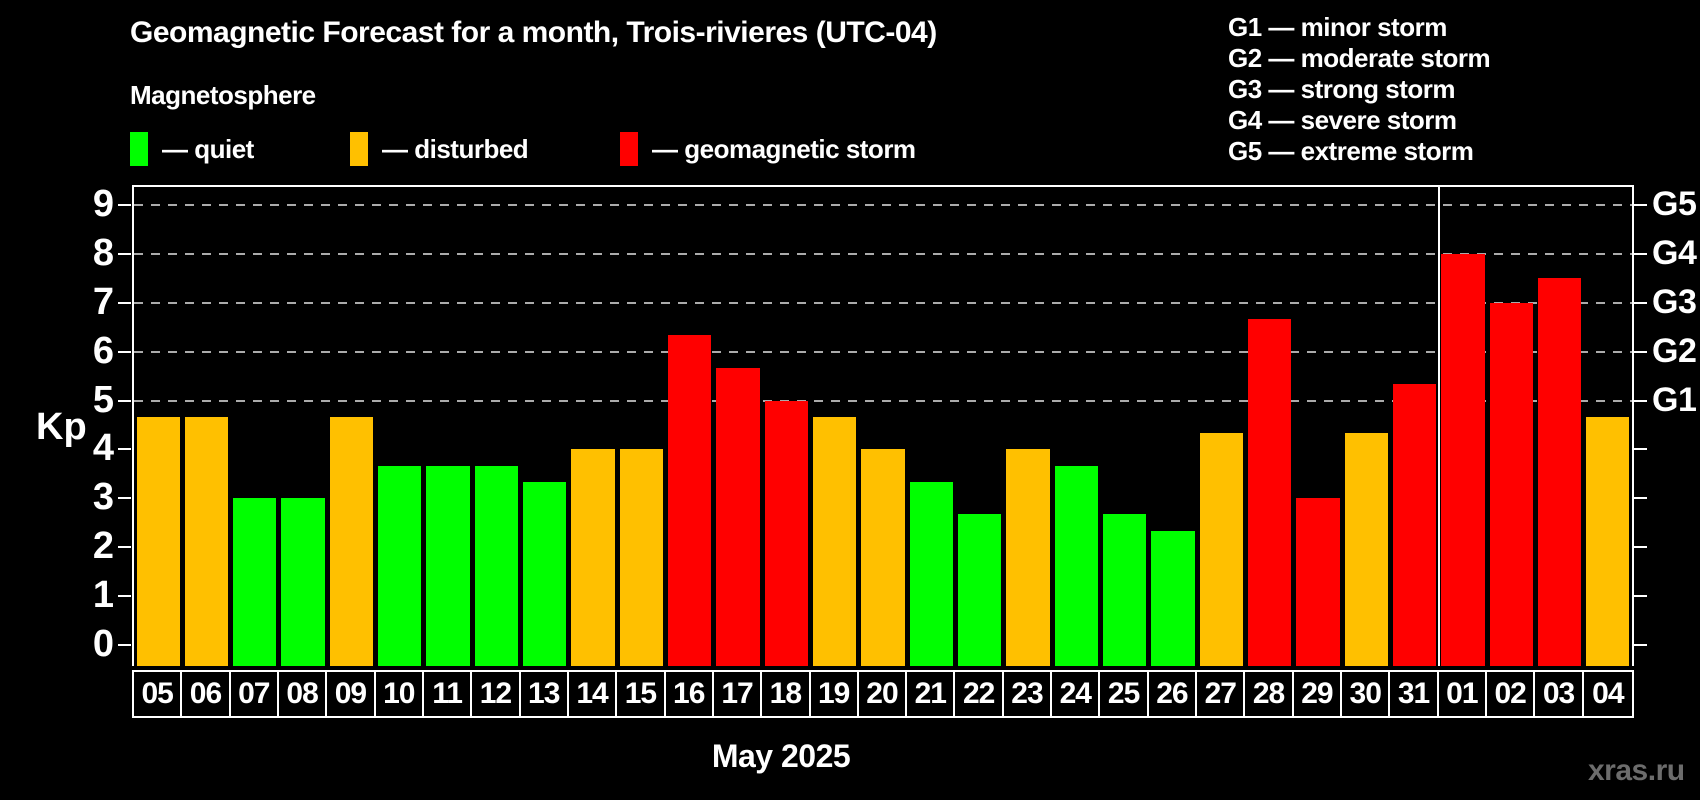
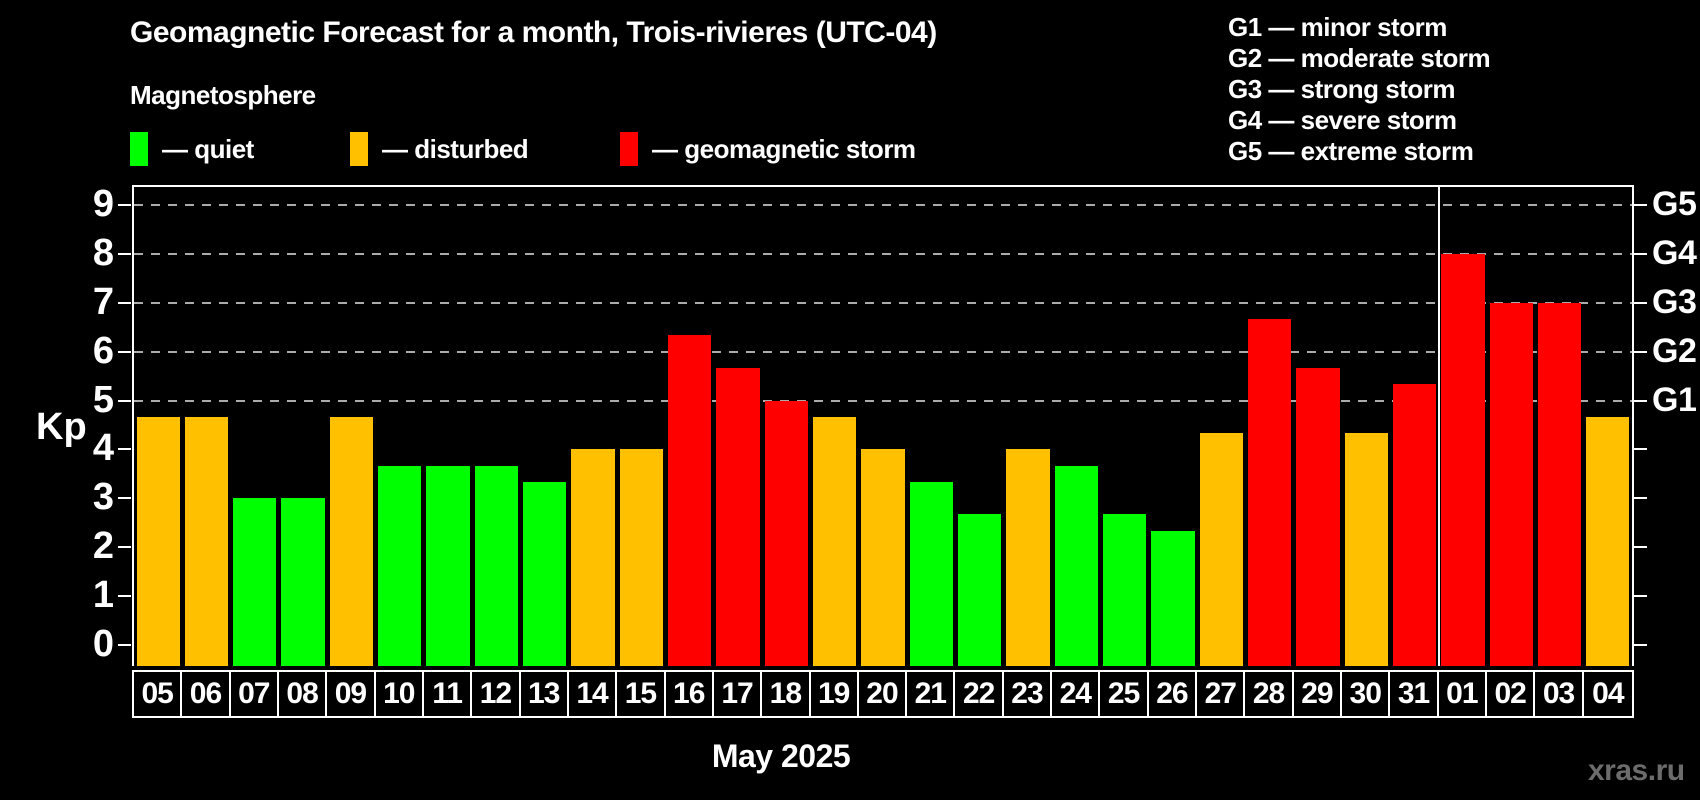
29: 3.0 -> 5.7
03: 7.5 -> 7.0
